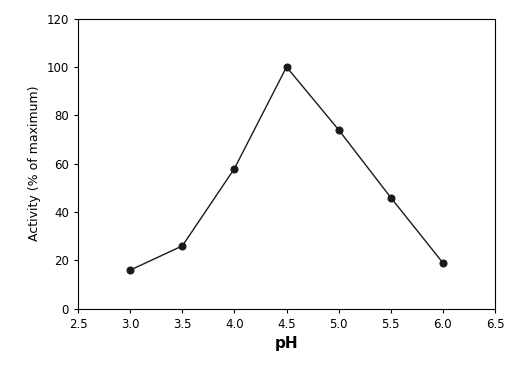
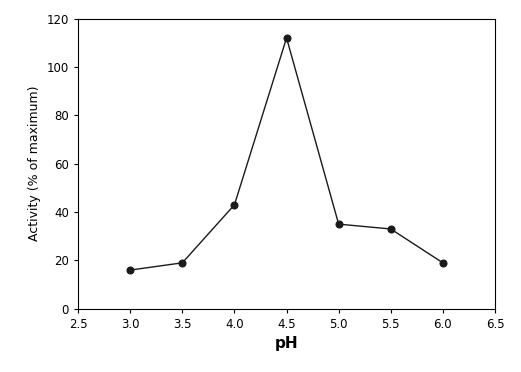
3.5: 26 -> 19
4.0: 58 -> 43
4.5: 100 -> 112
5.0: 74 -> 35
5.5: 46 -> 33
